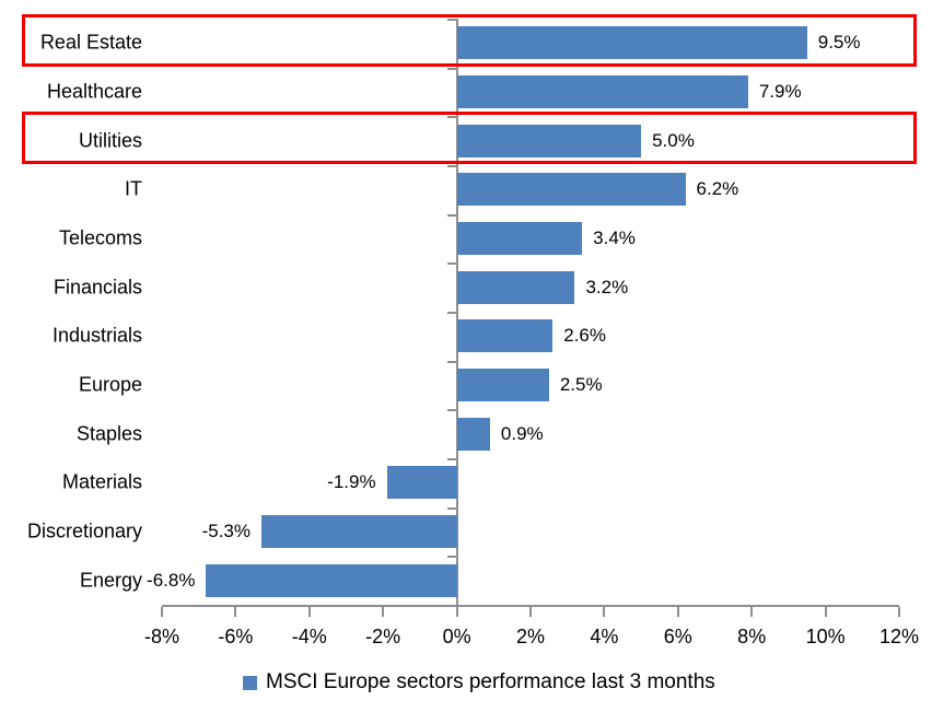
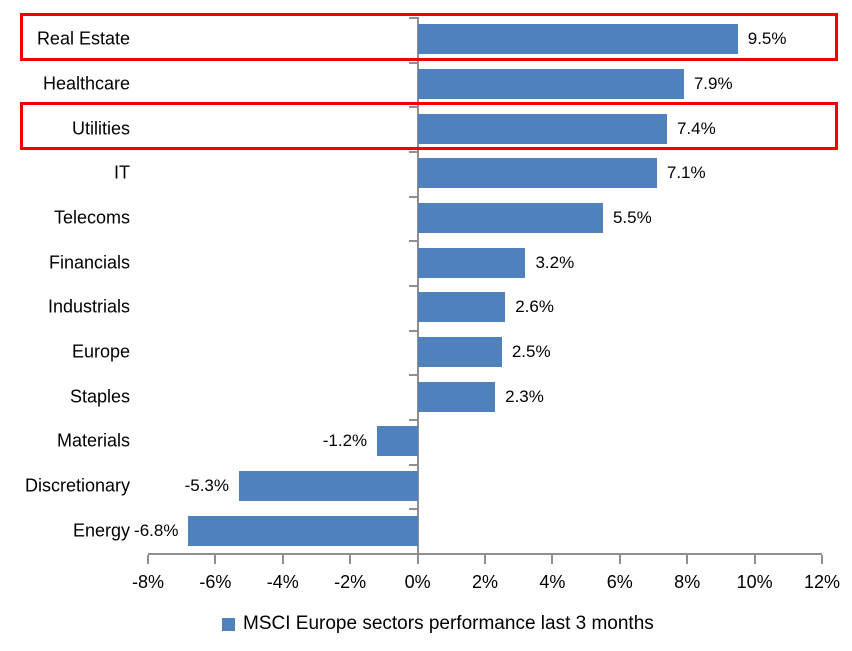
Utilities: 5.0% -> 7.4%
IT: 6.2% -> 7.1%
Telecoms: 3.4% -> 5.5%
Staples: 0.9% -> 2.3%
Materials: -1.9% -> -1.2%
